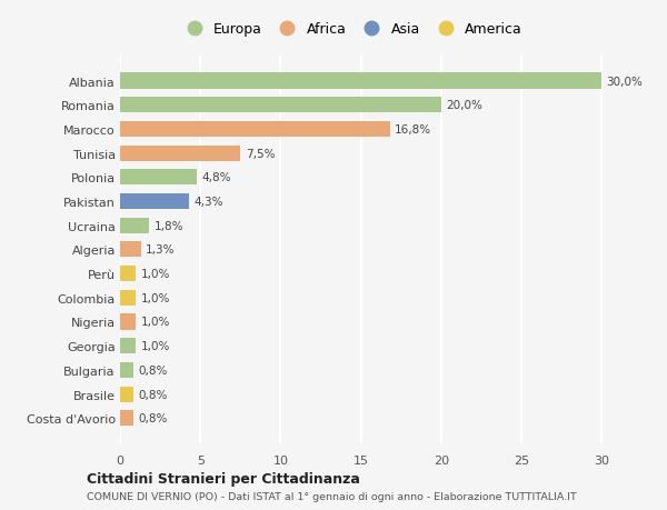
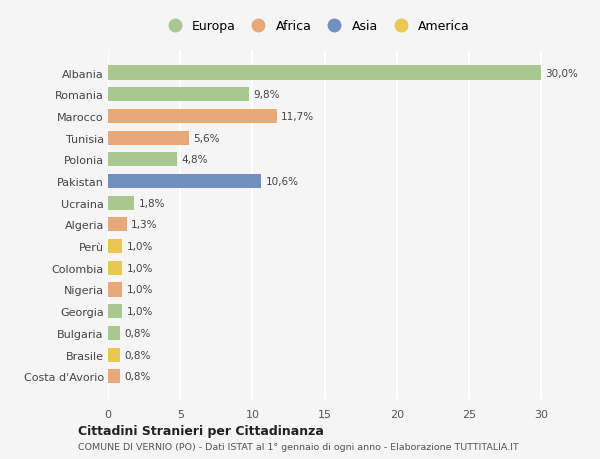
Romania: 20,0% -> 9,8%
Marocco: 16,8% -> 11,7%
Tunisia: 7,5% -> 5,6%
Pakistan: 4,3% -> 10,6%
